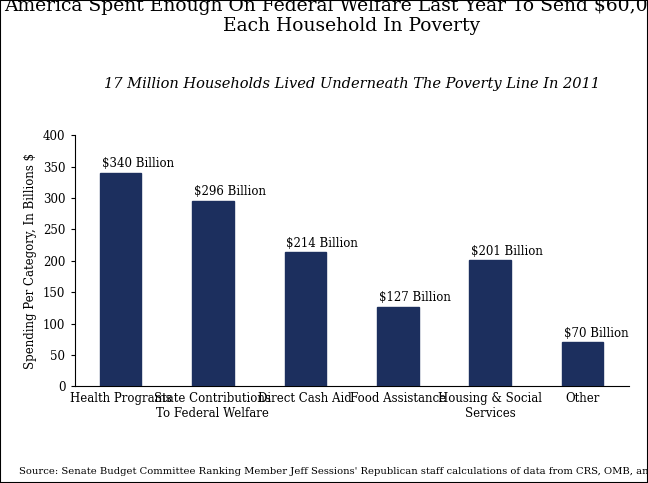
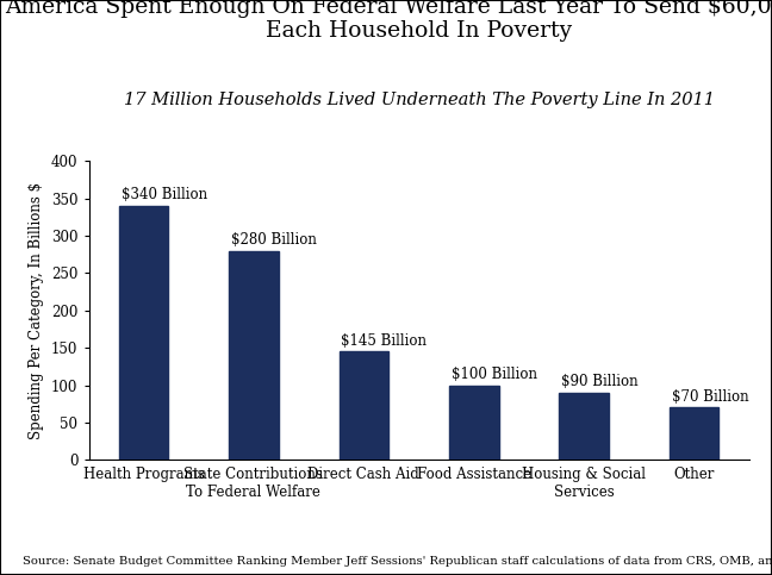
State Contributions To Federal Welfare: $296 -> $280
Direct Cash Aid: $214 -> $145
Food Assistance: $127 -> $100
Housing & Social Services: $201 -> $90
